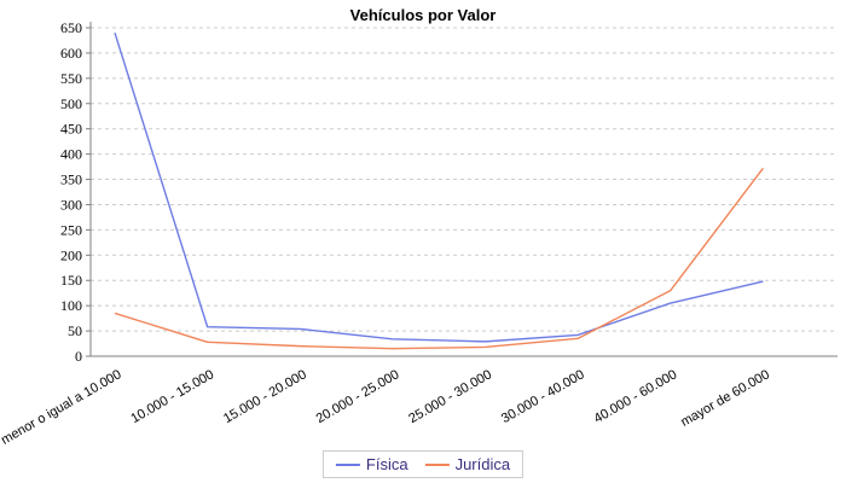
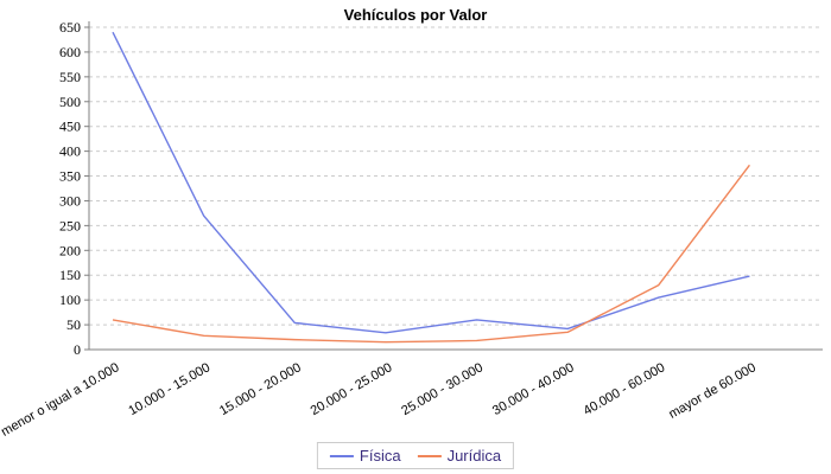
Jurídica/menor o igual a 10.000: 80 -> 60
Física/10.000 - 15.000: 60 -> 270
Física/25.000 - 30.000: 30 -> 60
